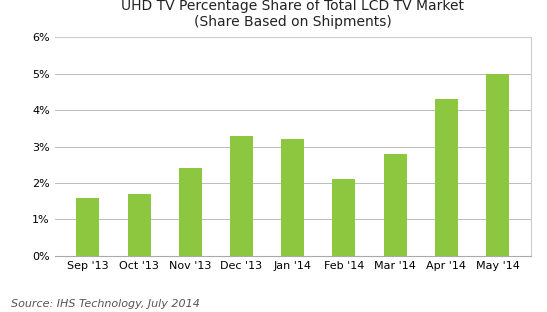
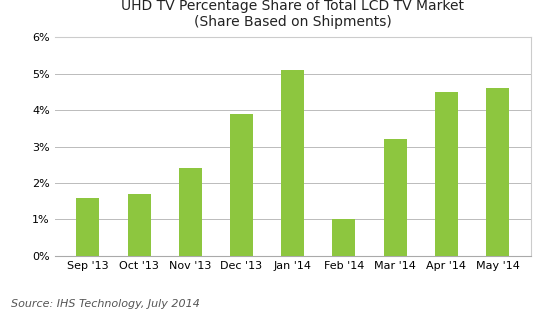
Dec '13: 3.3% -> 3.9%
Jan '14: 3.2% -> 5.1%
Feb '14: 2.1% -> 1.0%
Mar '14: 2.8% -> 3.2%
Apr '14: 4.3% -> 4.5%
May '14: 5.0% -> 4.6%
